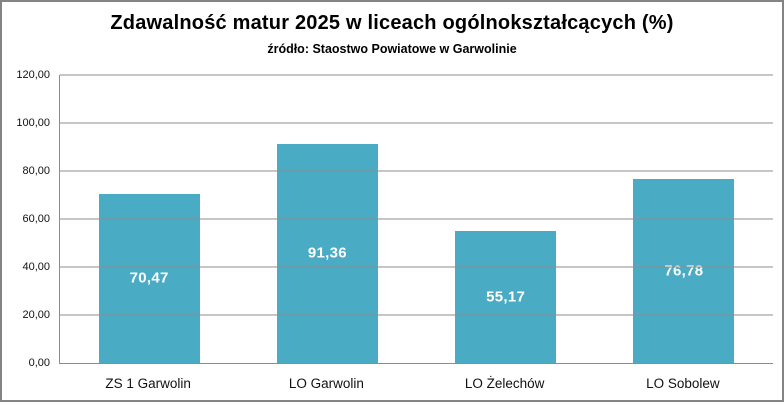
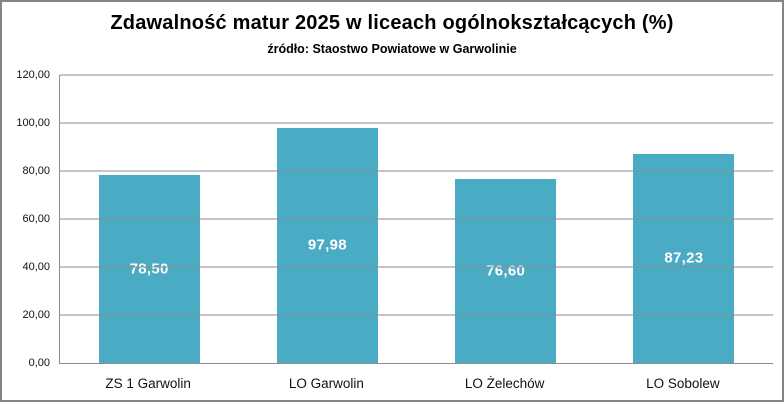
ZS 1 Garwolin: 70,47 -> 78,50
LO Garwolin: 91,36 -> 97,98
LO Żelechów: 55,17 -> 76,60
LO Sobolew: 76,78 -> 87,23
